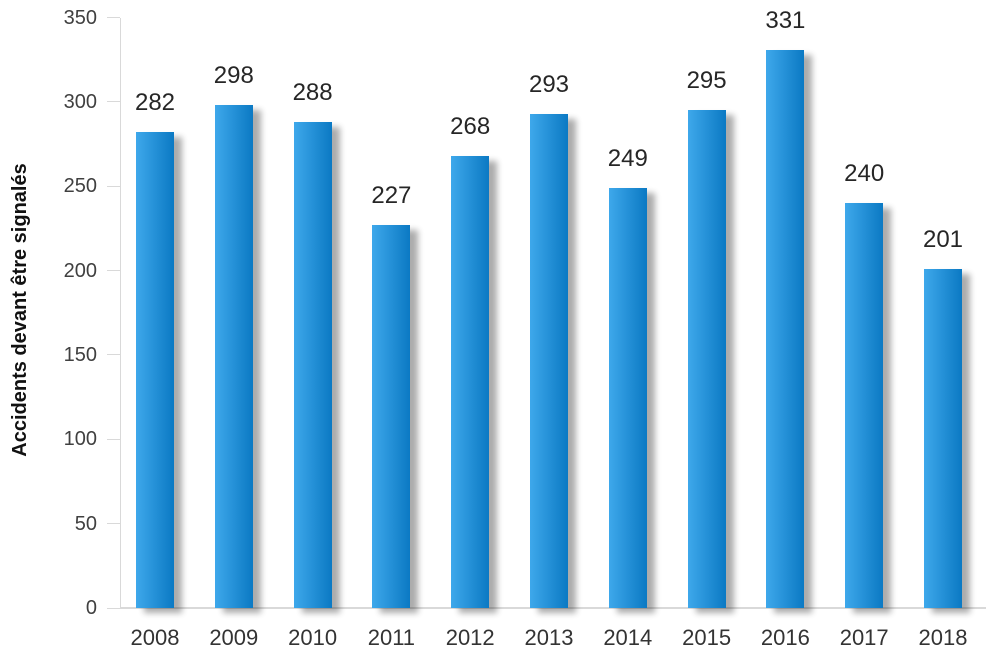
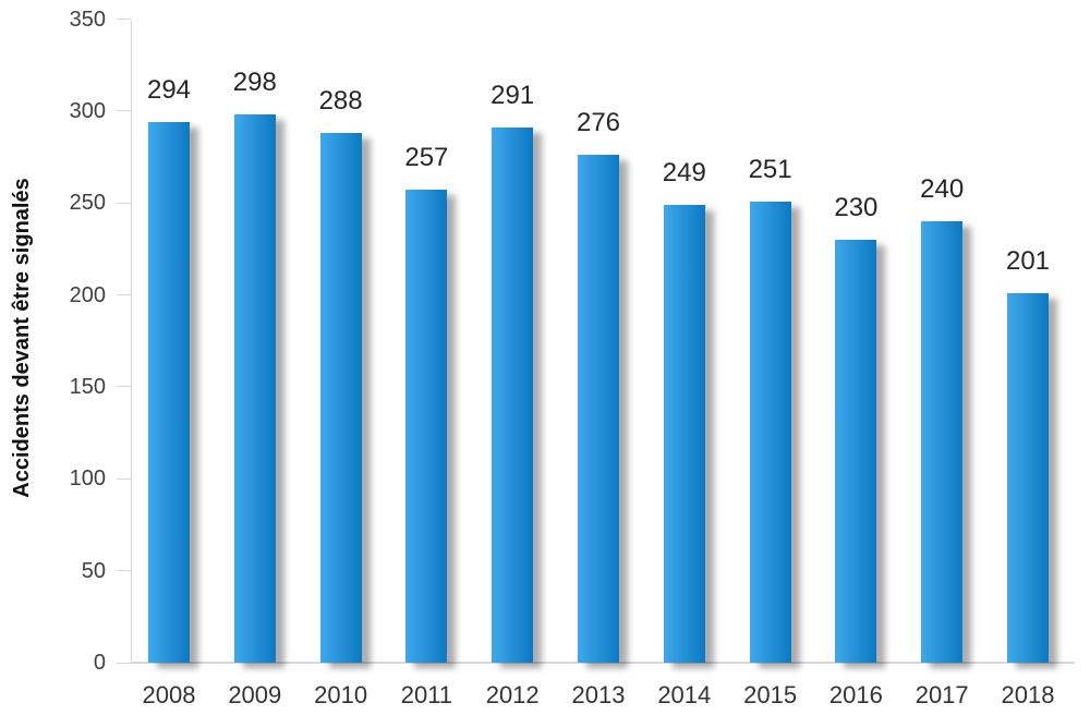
2008: 282 -> 294
2011: 227 -> 257
2012: 268 -> 291
2013: 293 -> 276
2015: 295 -> 251
2016: 331 -> 230
